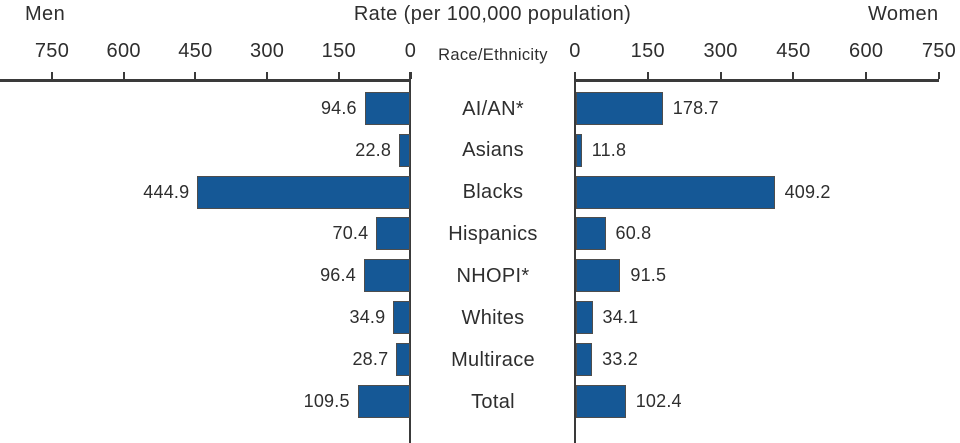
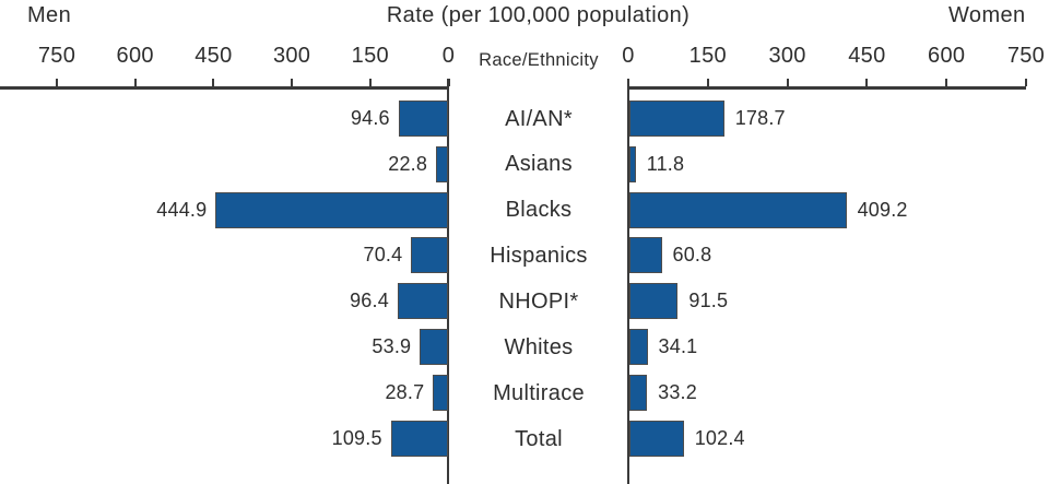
Men/Whites: 34.9 -> 53.9
